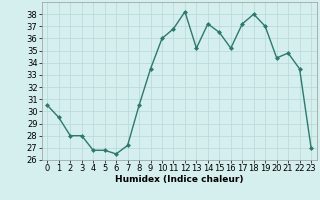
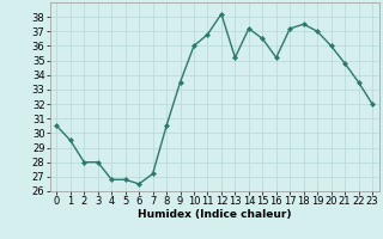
18: 38.0 -> 37.5
20: 34.4 -> 36.0
23: 27.0 -> 32.0
